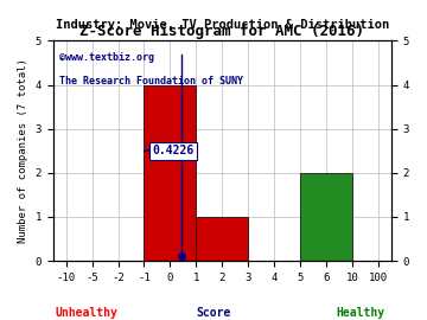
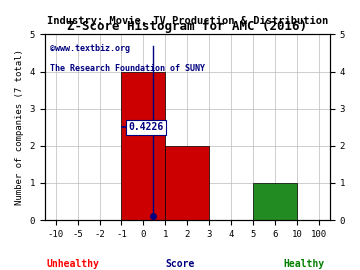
2: 1 -> 2
6: 2 -> 1
